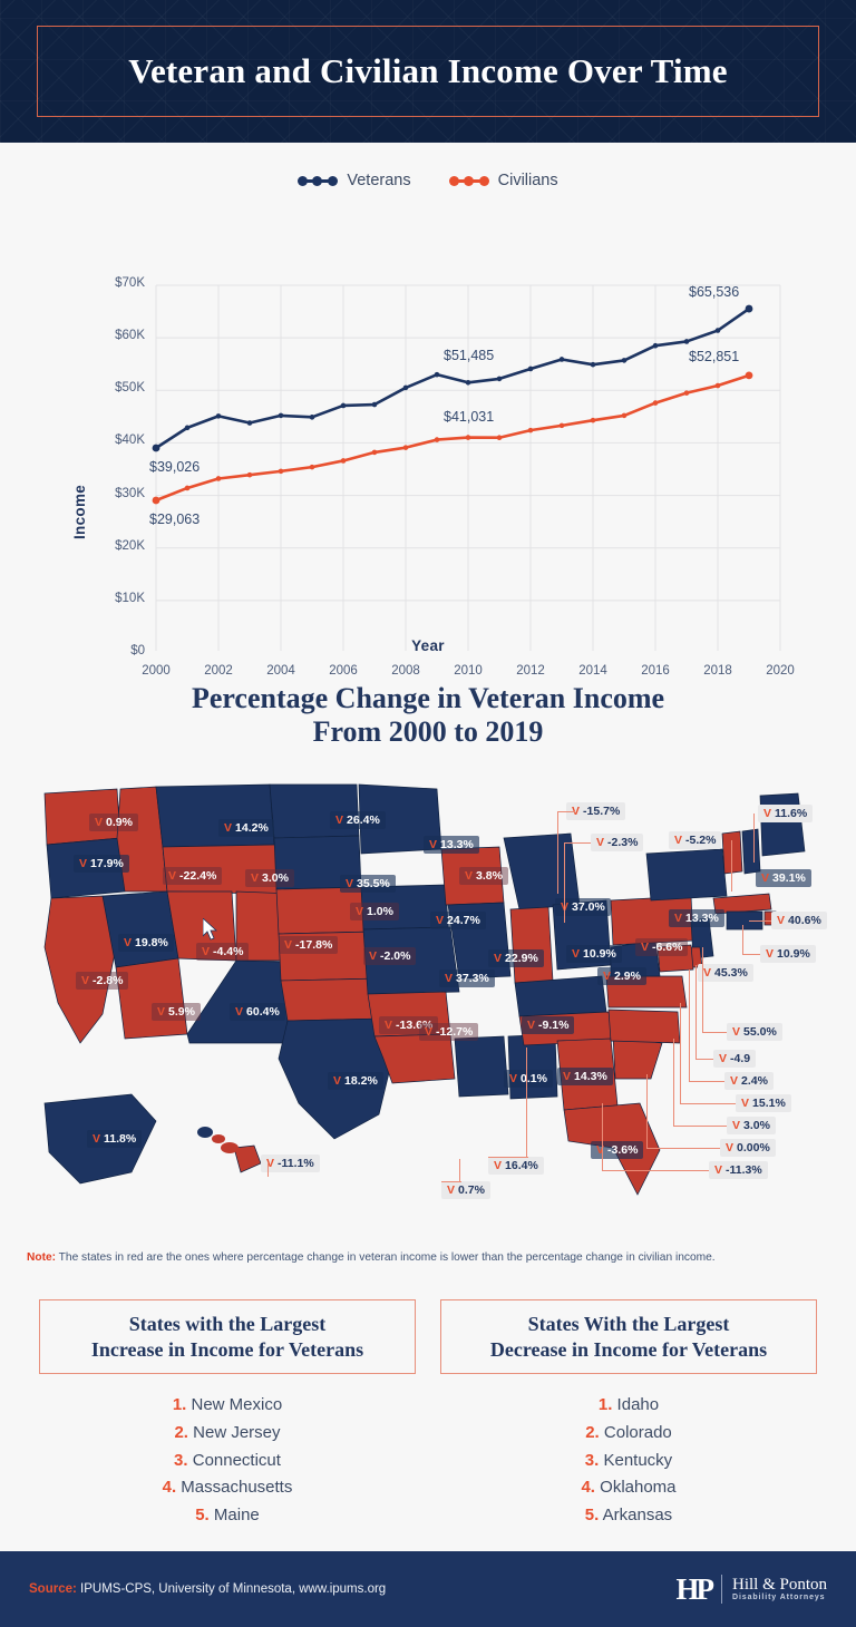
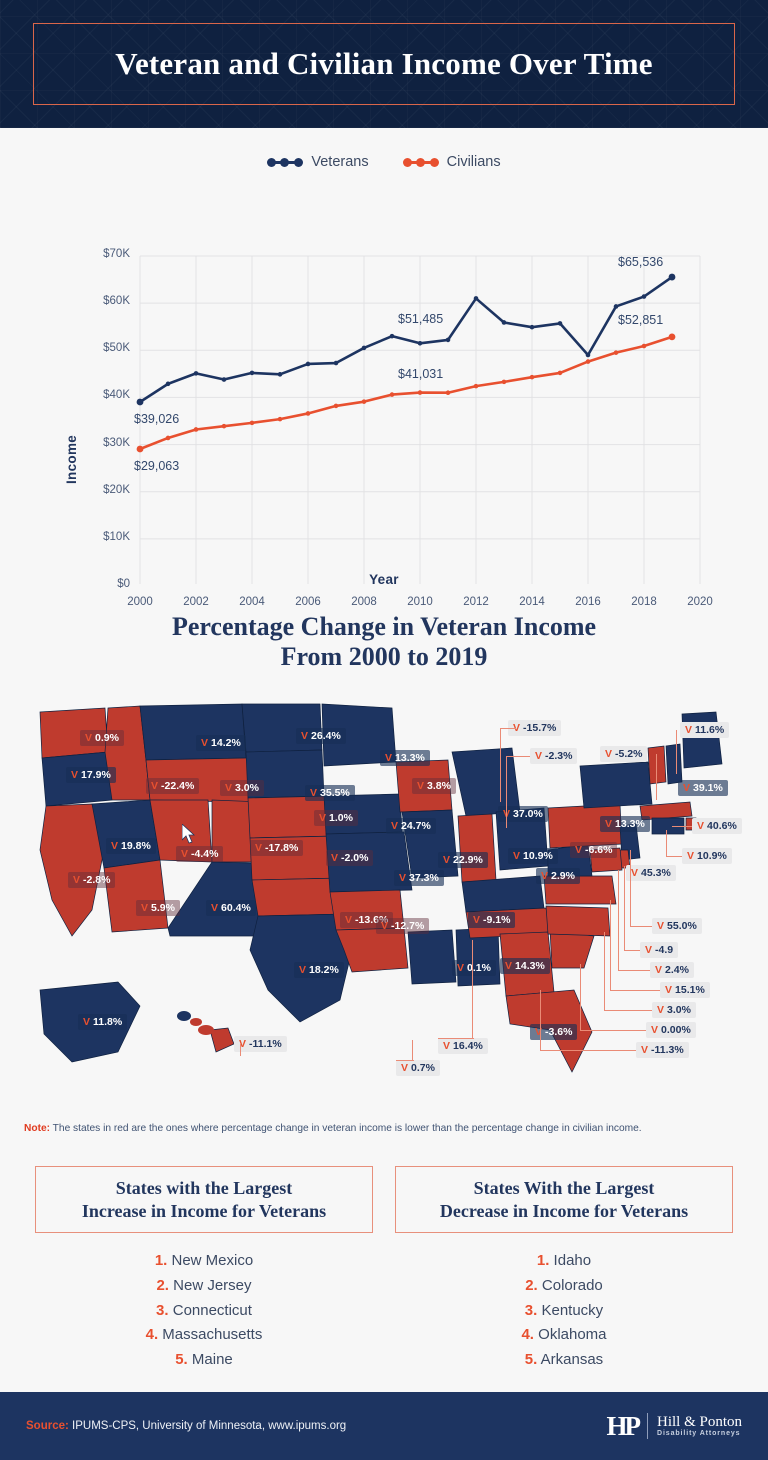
Veterans/2012: $54K -> $61K
Veterans/2016: $58K -> $49K
